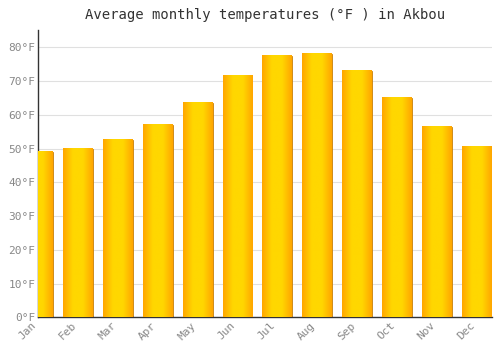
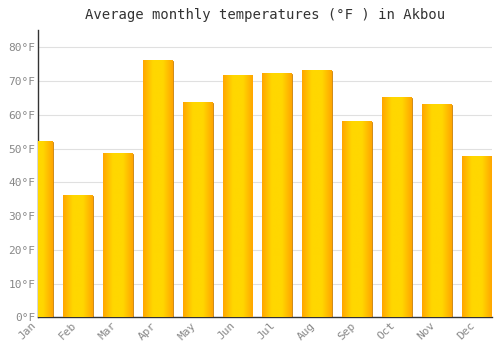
Jan: 49.0°F -> 52.0°F
Feb: 50.0°F -> 36.0°F
Mar: 52.5°F -> 48.5°F
Apr: 57.0°F -> 76.0°F
Jul: 77.5°F -> 72.0°F
Aug: 78.0°F -> 73.0°F
Sep: 73.0°F -> 58.0°F
Nov: 56.5°F -> 63.0°F
Dec: 50.5°F -> 47.5°F
